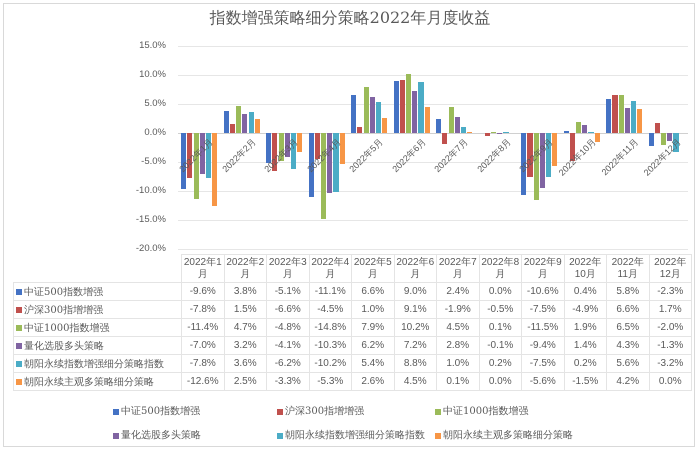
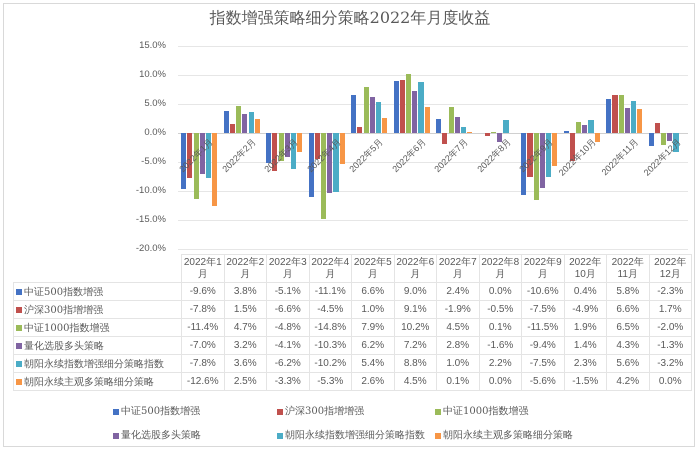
量化选股多头策略/2022年8月: -0.1% -> -1.6%
朝阳永续指数增强细分策略指数/2022年8月: 0.2% -> 2.2%
朝阳永续指数增强细分策略指数/2022年10月: 0.2% -> 2.3%
